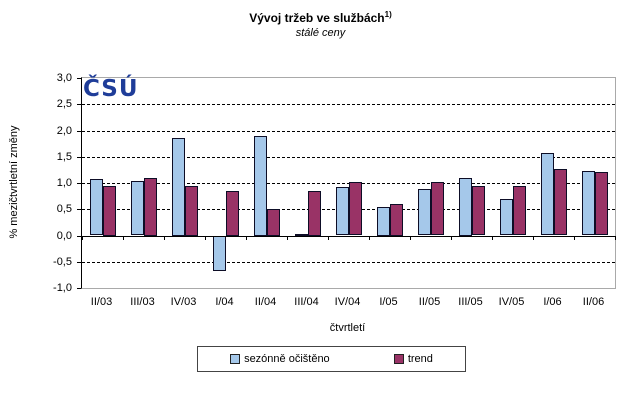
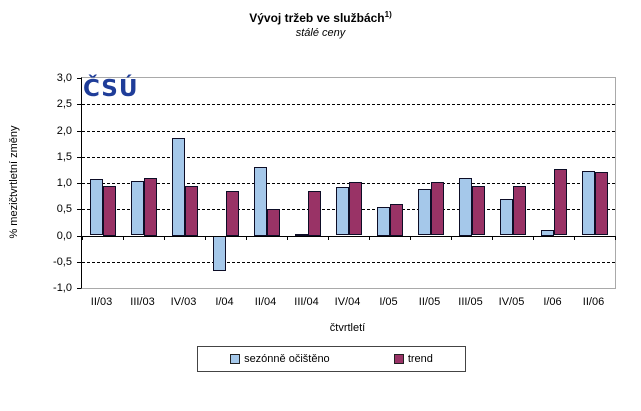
sezónně očištěno/II/04: 1,9 -> 1,3
sezónně očištěno/I/06: 1,6 -> 0,1
